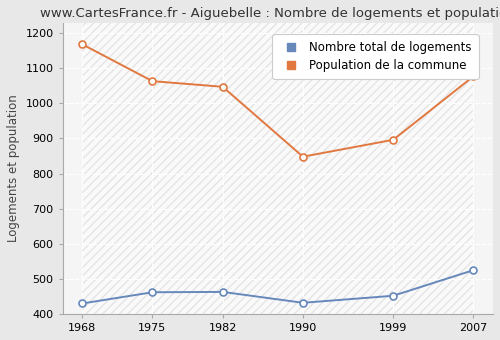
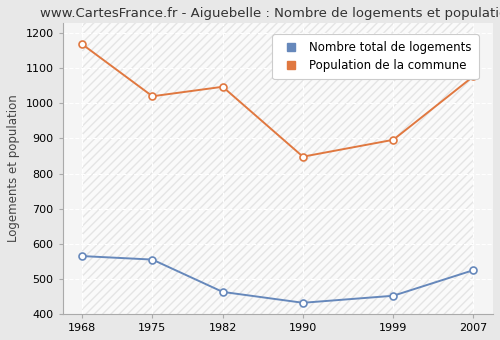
Nombre total de logements/1968: 430 -> 565
Nombre total de logements/1975: 462 -> 555
Population de la commune/1975: 1063 -> 1020
